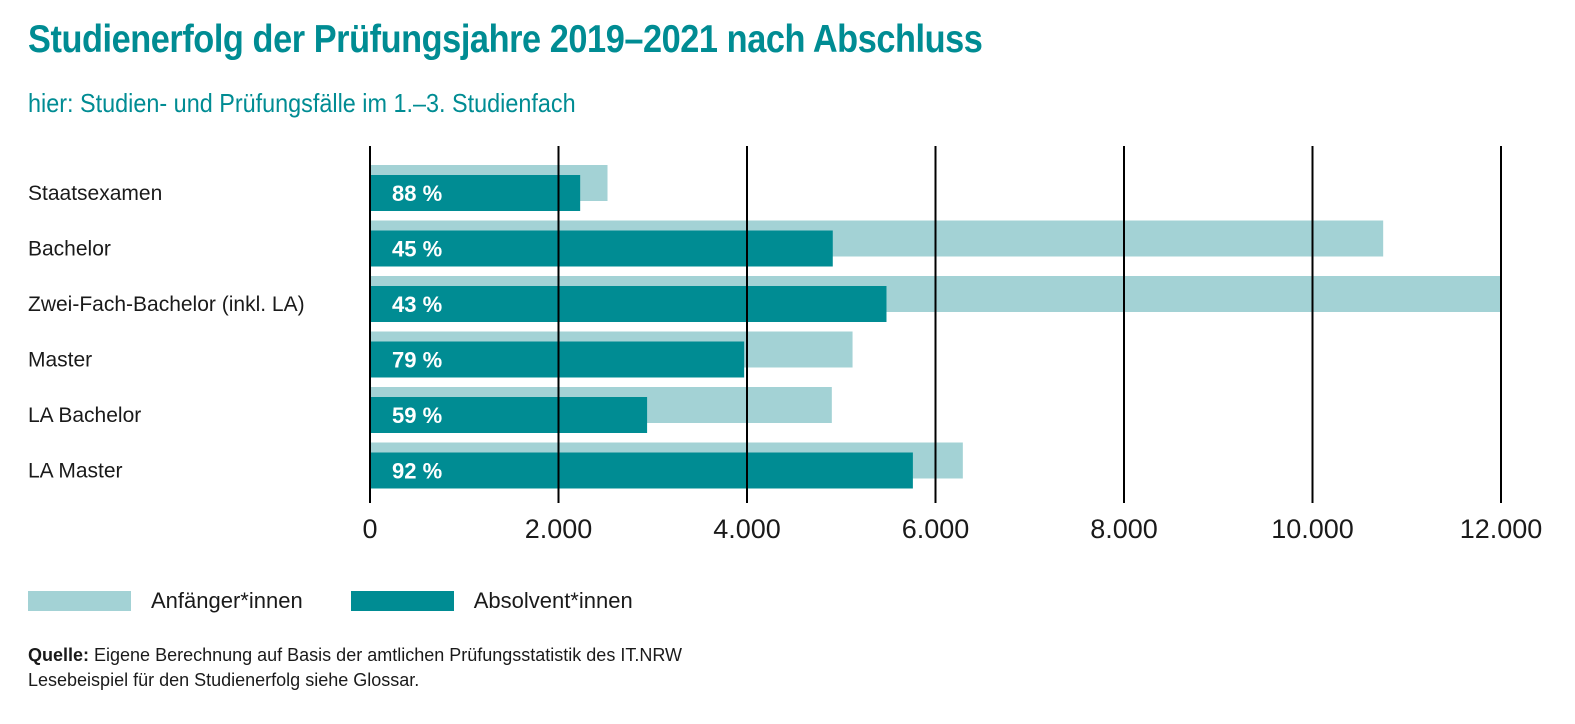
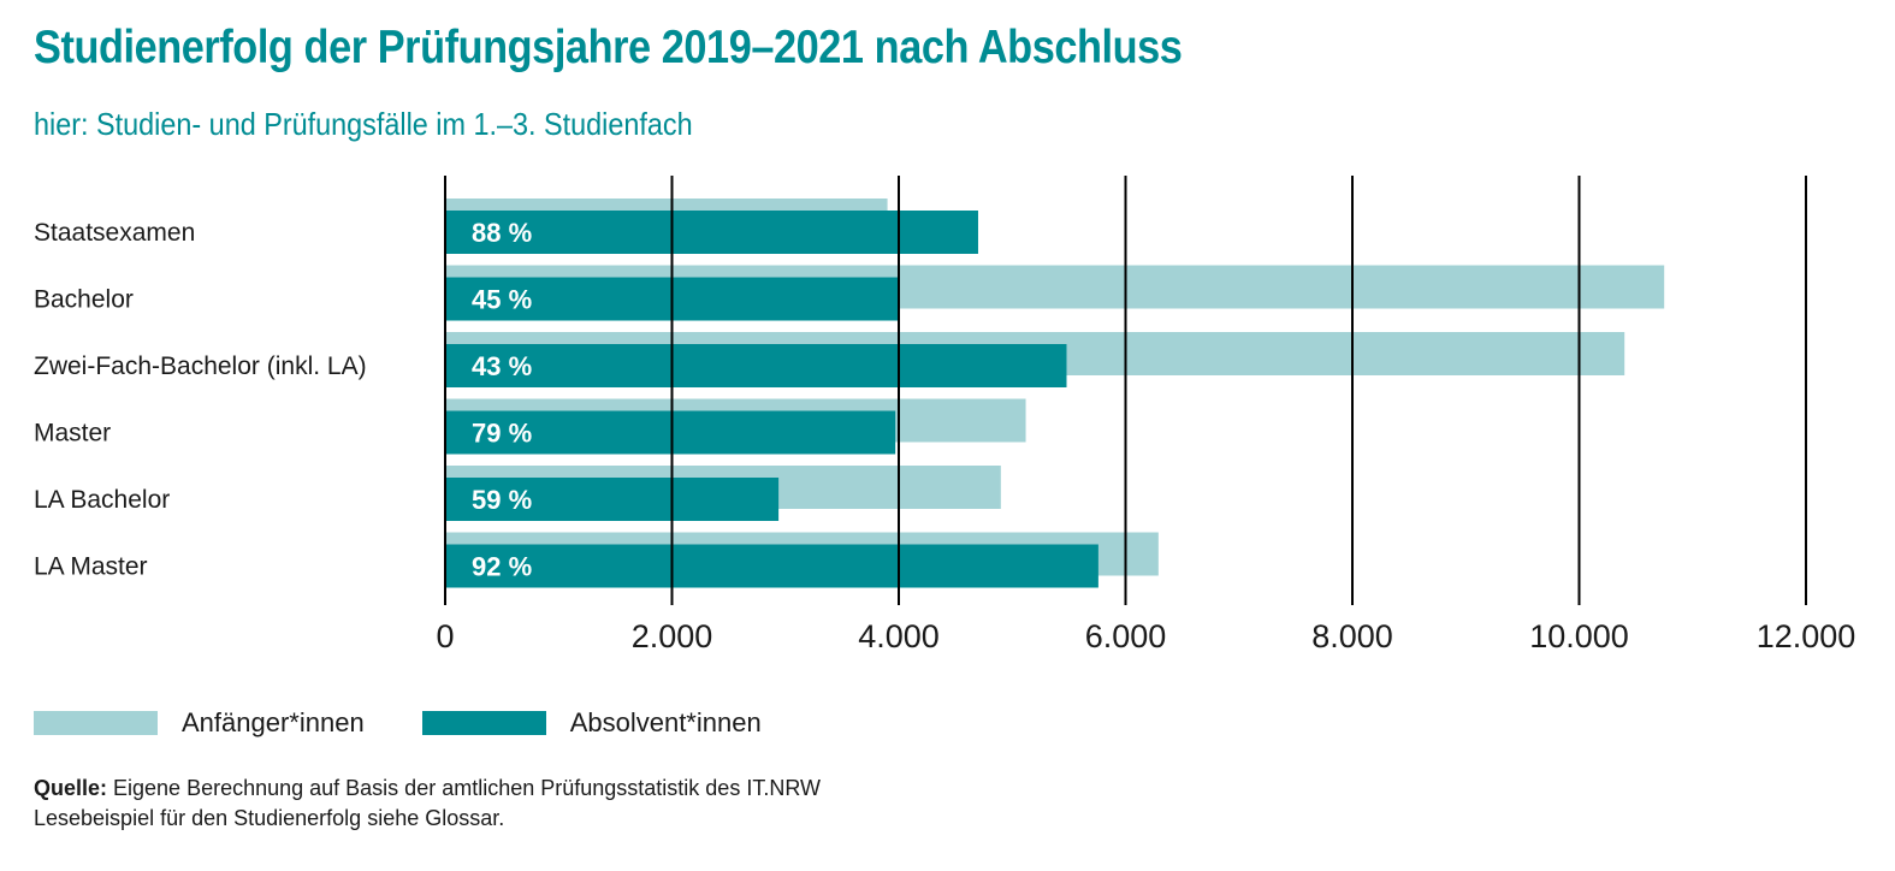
Anfänger*innen/Staatsexamen: 2500 -> 3900
Absolvent*innen/Staatsexamen: 2200 -> 4700
Absolvent*innen/Bachelor: 4900 -> 4000
Anfänger*innen/Zwei-Fach-Bachelor (inkl. LA): 12000 -> 10400
